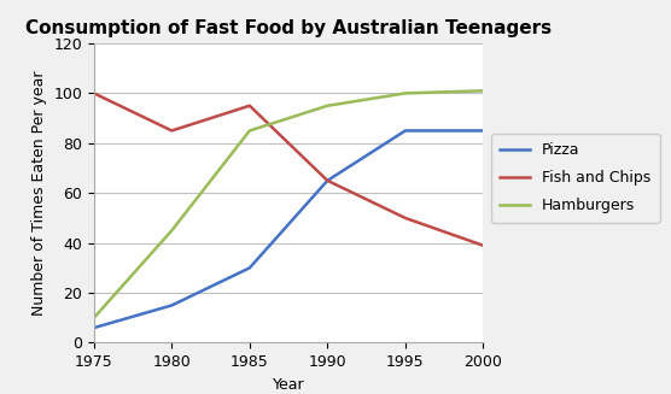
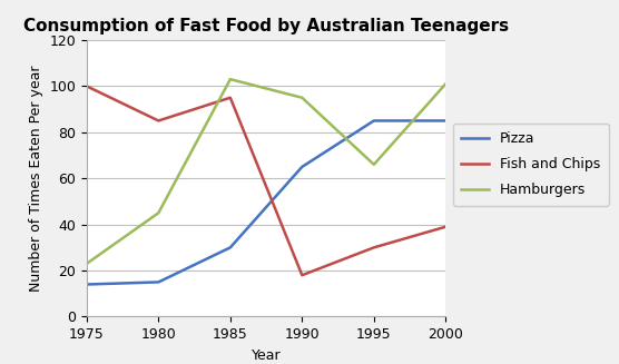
Pizza/1975: 6 -> 14
Hamburgers/1975: 10 -> 23
Hamburgers/1985: 85 -> 103
Fish and Chips/1990: 65 -> 18
Fish and Chips/1995: 50 -> 30
Hamburgers/1995: 100 -> 66
